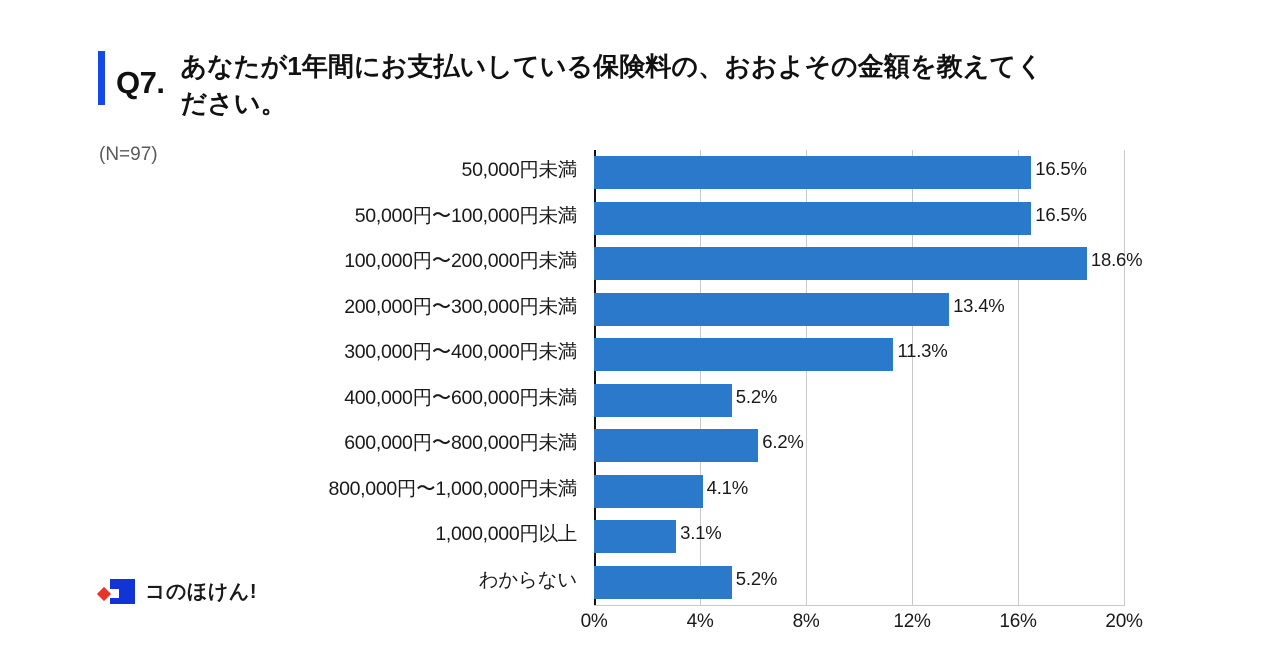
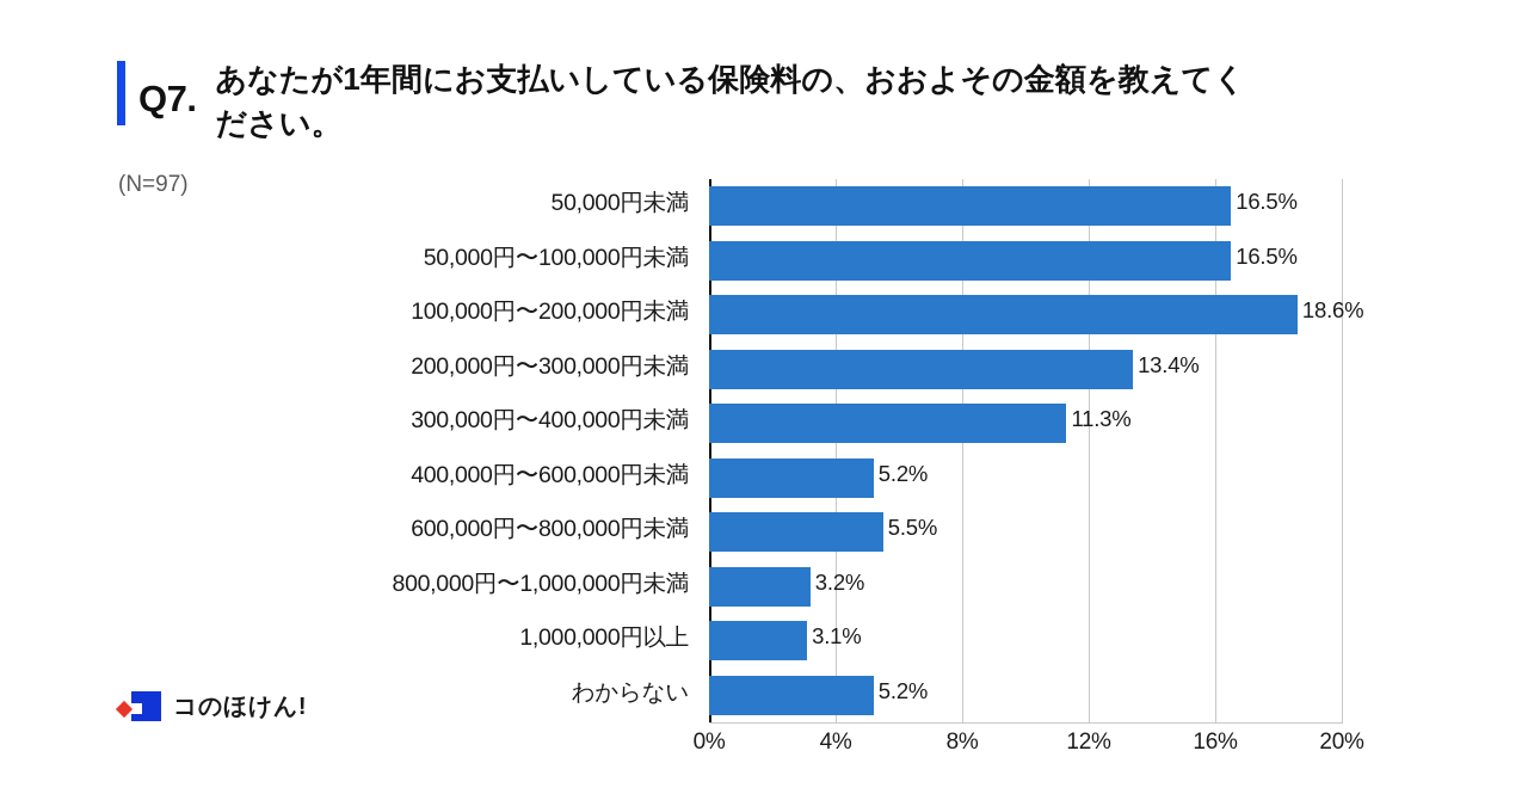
600,000円〜800,000円未満: 6.2% -> 5.5%
800,000円〜1,000,000円未満: 4.1% -> 3.2%
